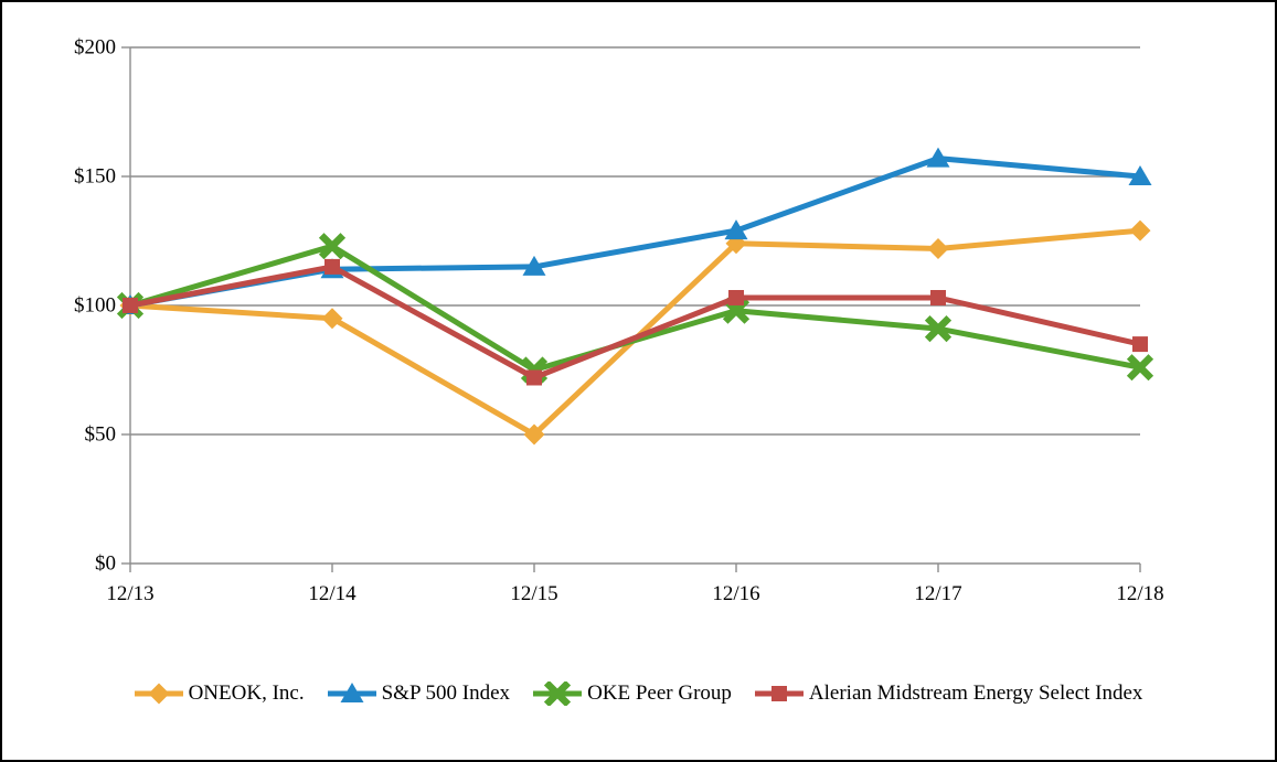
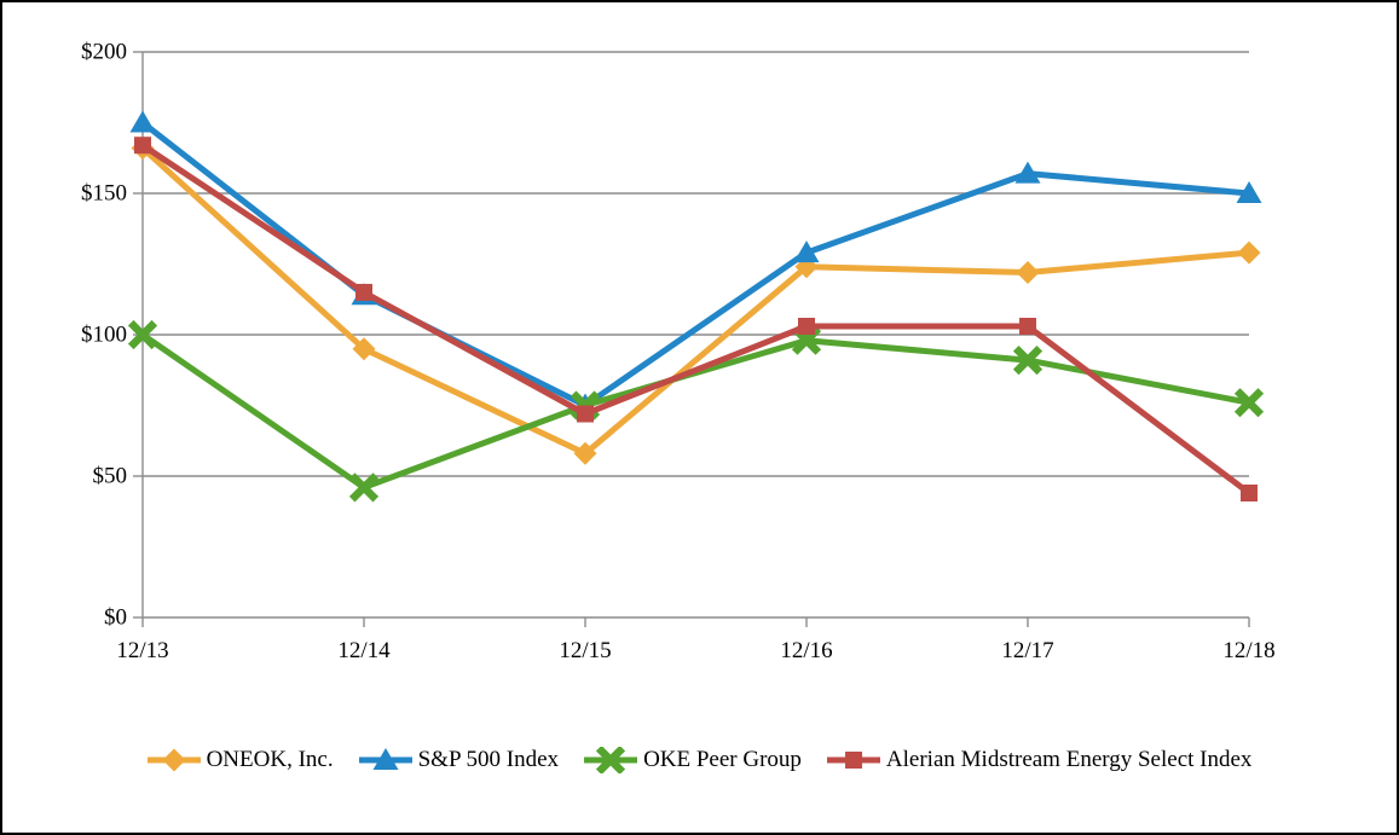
ONEOK, Inc./12/13: $100 -> $166
S&P 500 Index/12/13: $100 -> $175
Alerian Midstream Energy Select Index/12/13: $100 -> $167
OKE Peer Group/12/14: $123 -> $46
ONEOK, Inc./12/15: $50 -> $58
S&P 500 Index/12/15: $115 -> $75
Alerian Midstream Energy Select Index/12/18: $85 -> $44
